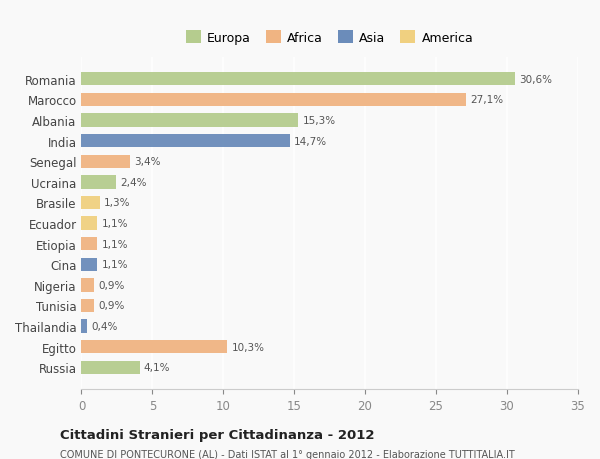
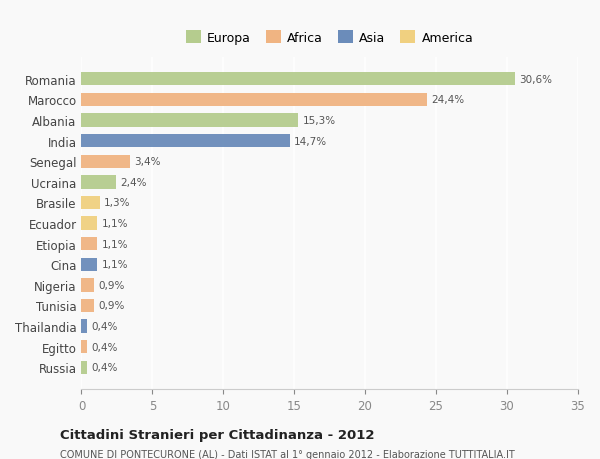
Marocco: 27,1% -> 24,4%
Egitto: 10,3% -> 0,4%
Russia: 4,1% -> 0,4%
